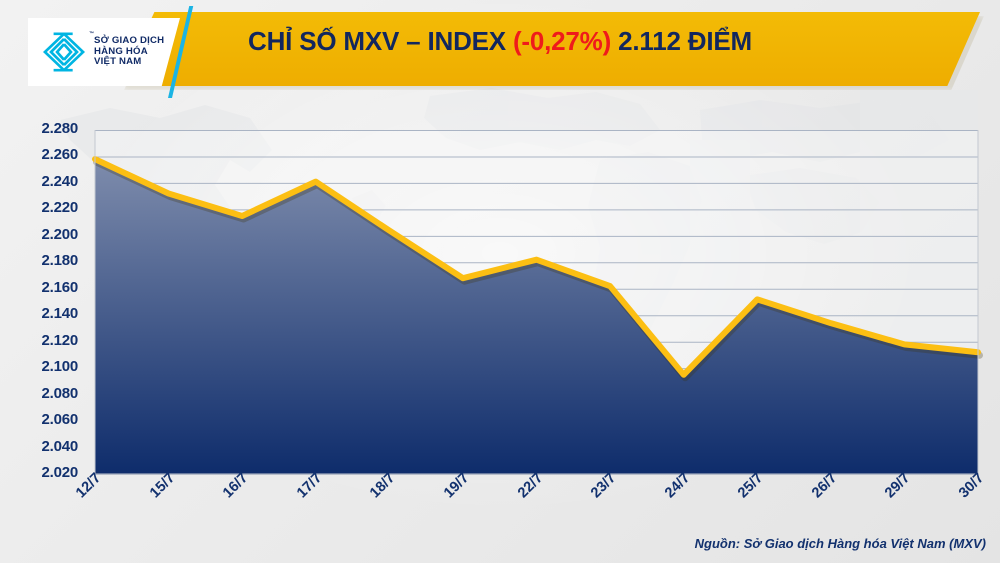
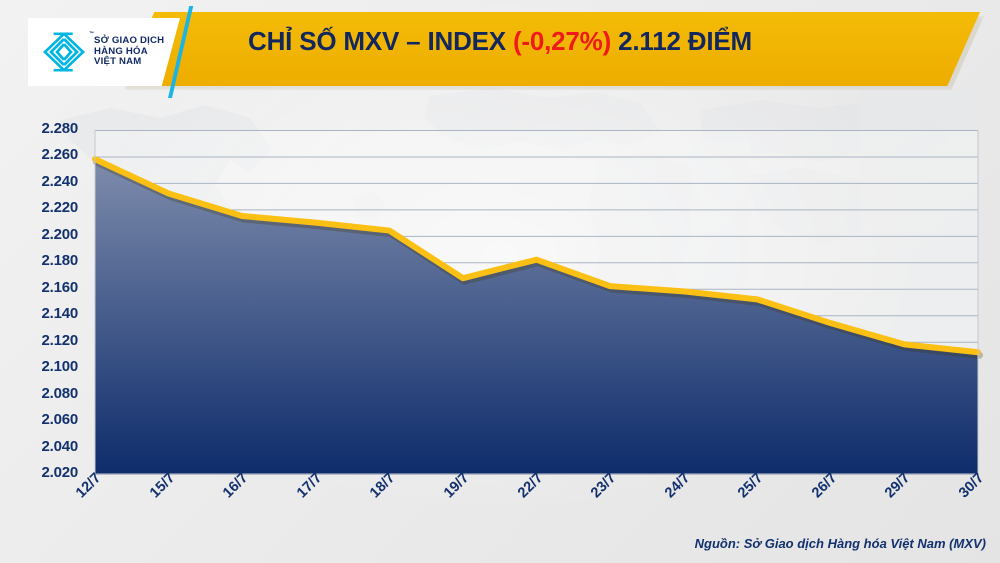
17/7: 2241 -> 2210
24/7: 2095 -> 2158
